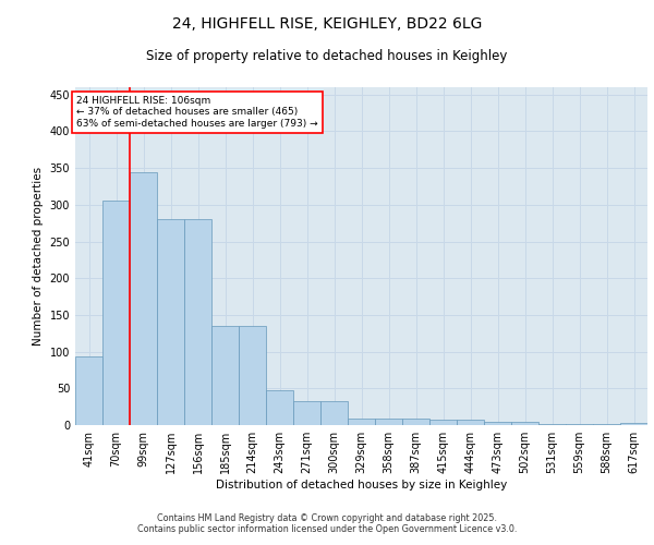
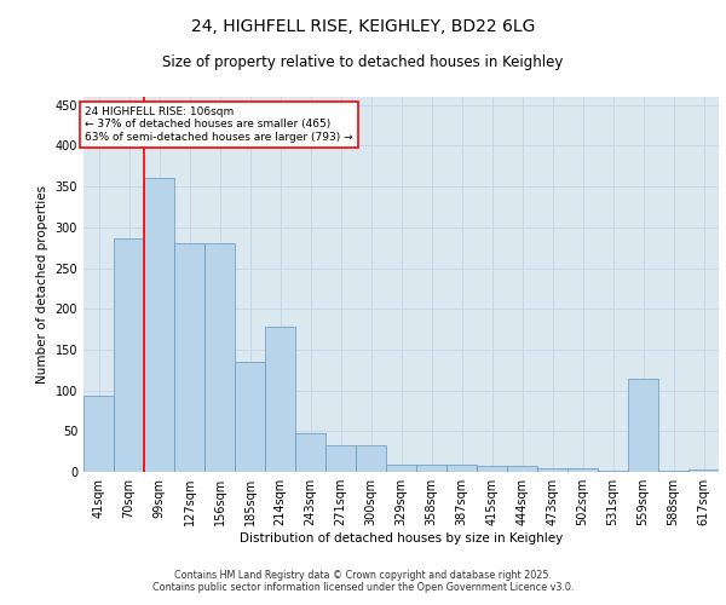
70sqm: 305 -> 286
99sqm: 344 -> 360
214sqm: 135 -> 178
559sqm: 2 -> 114
